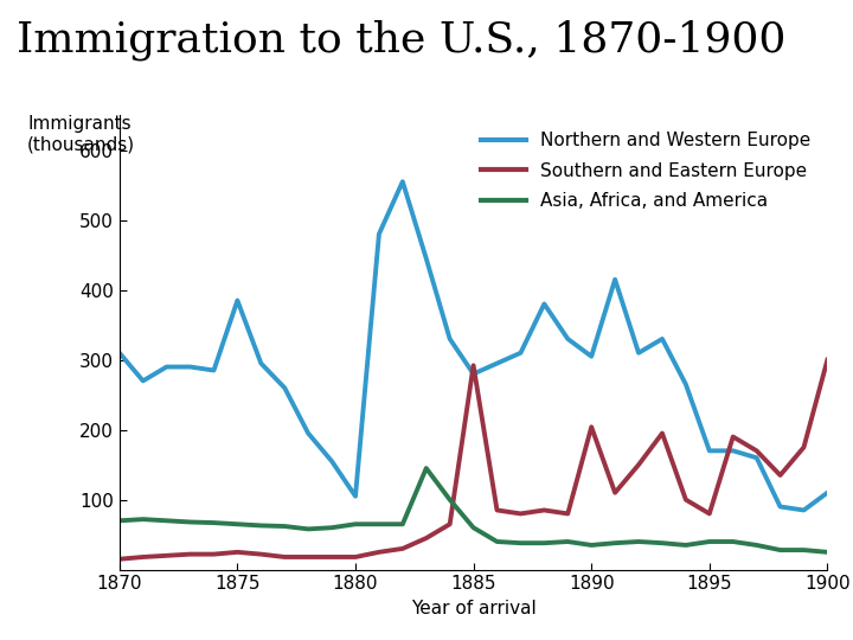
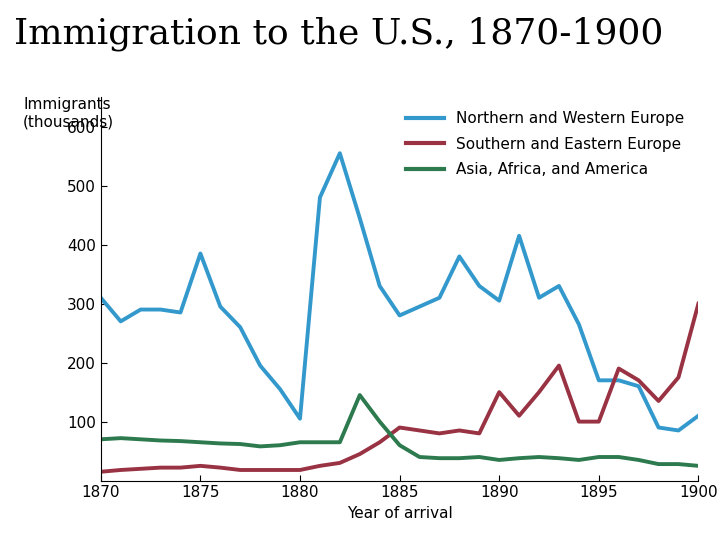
Southern and Eastern Europe/1885: 292 -> 90
Southern and Eastern Europe/1890: 204 -> 150
Southern and Eastern Europe/1895: 80 -> 100
